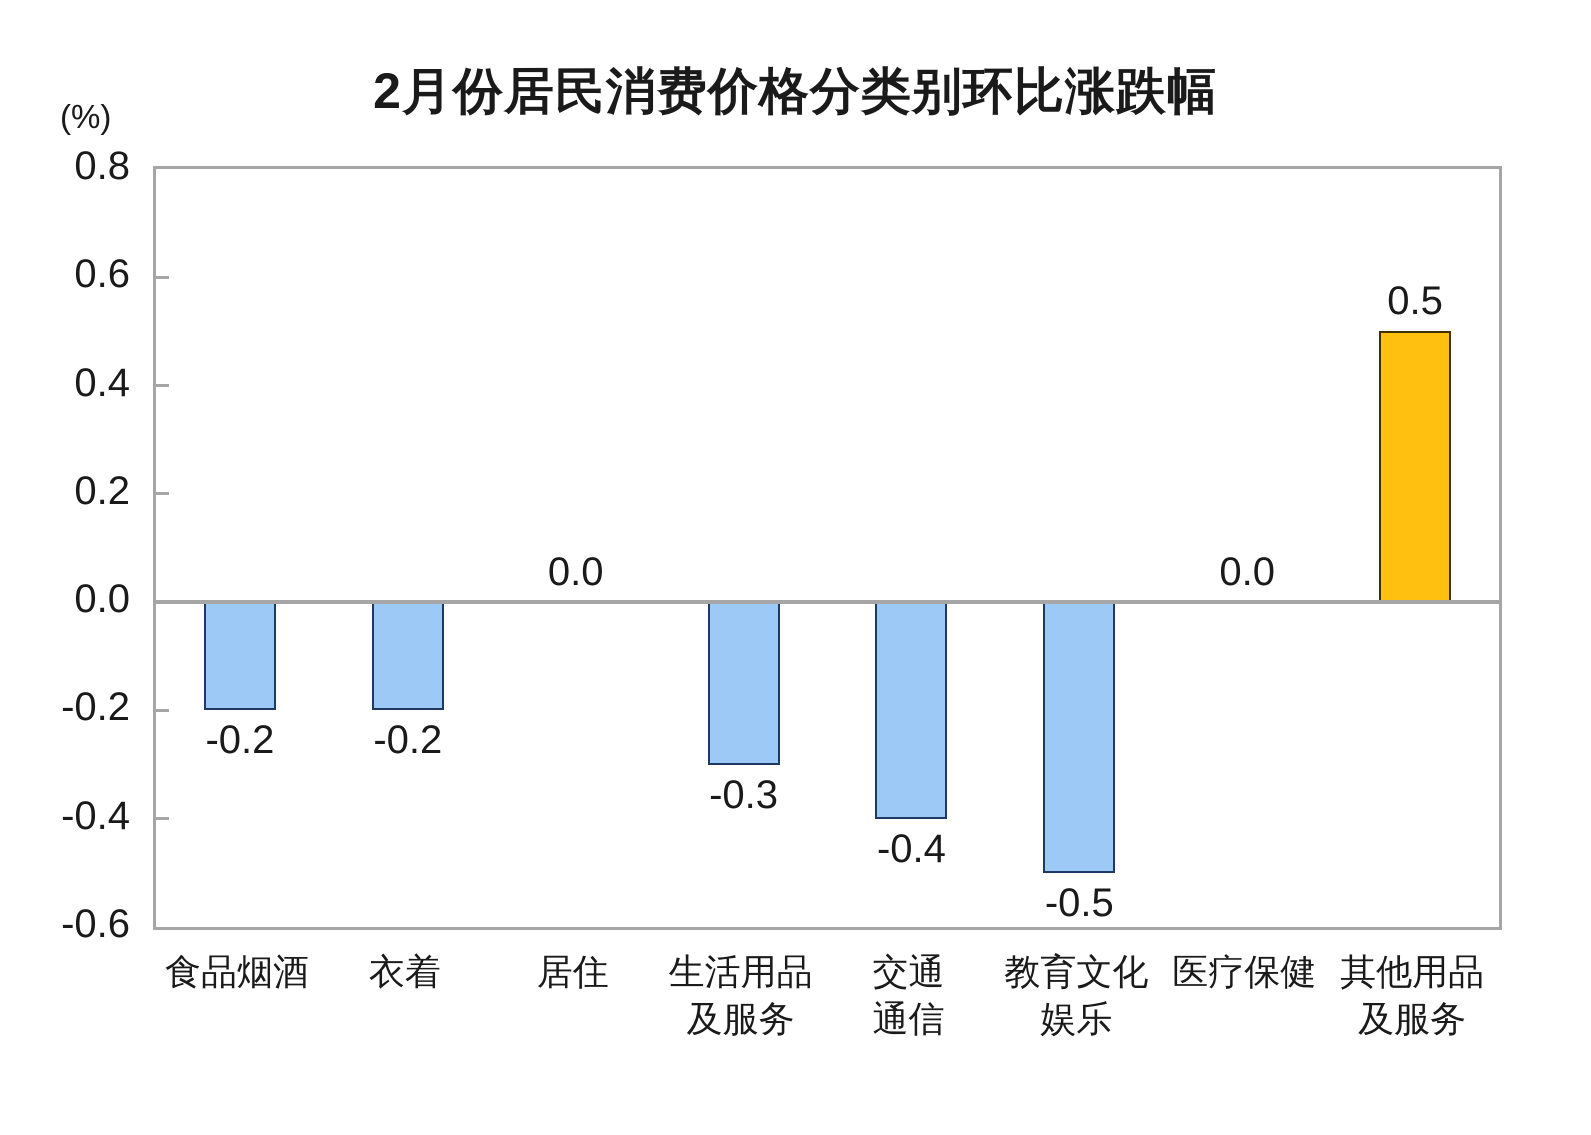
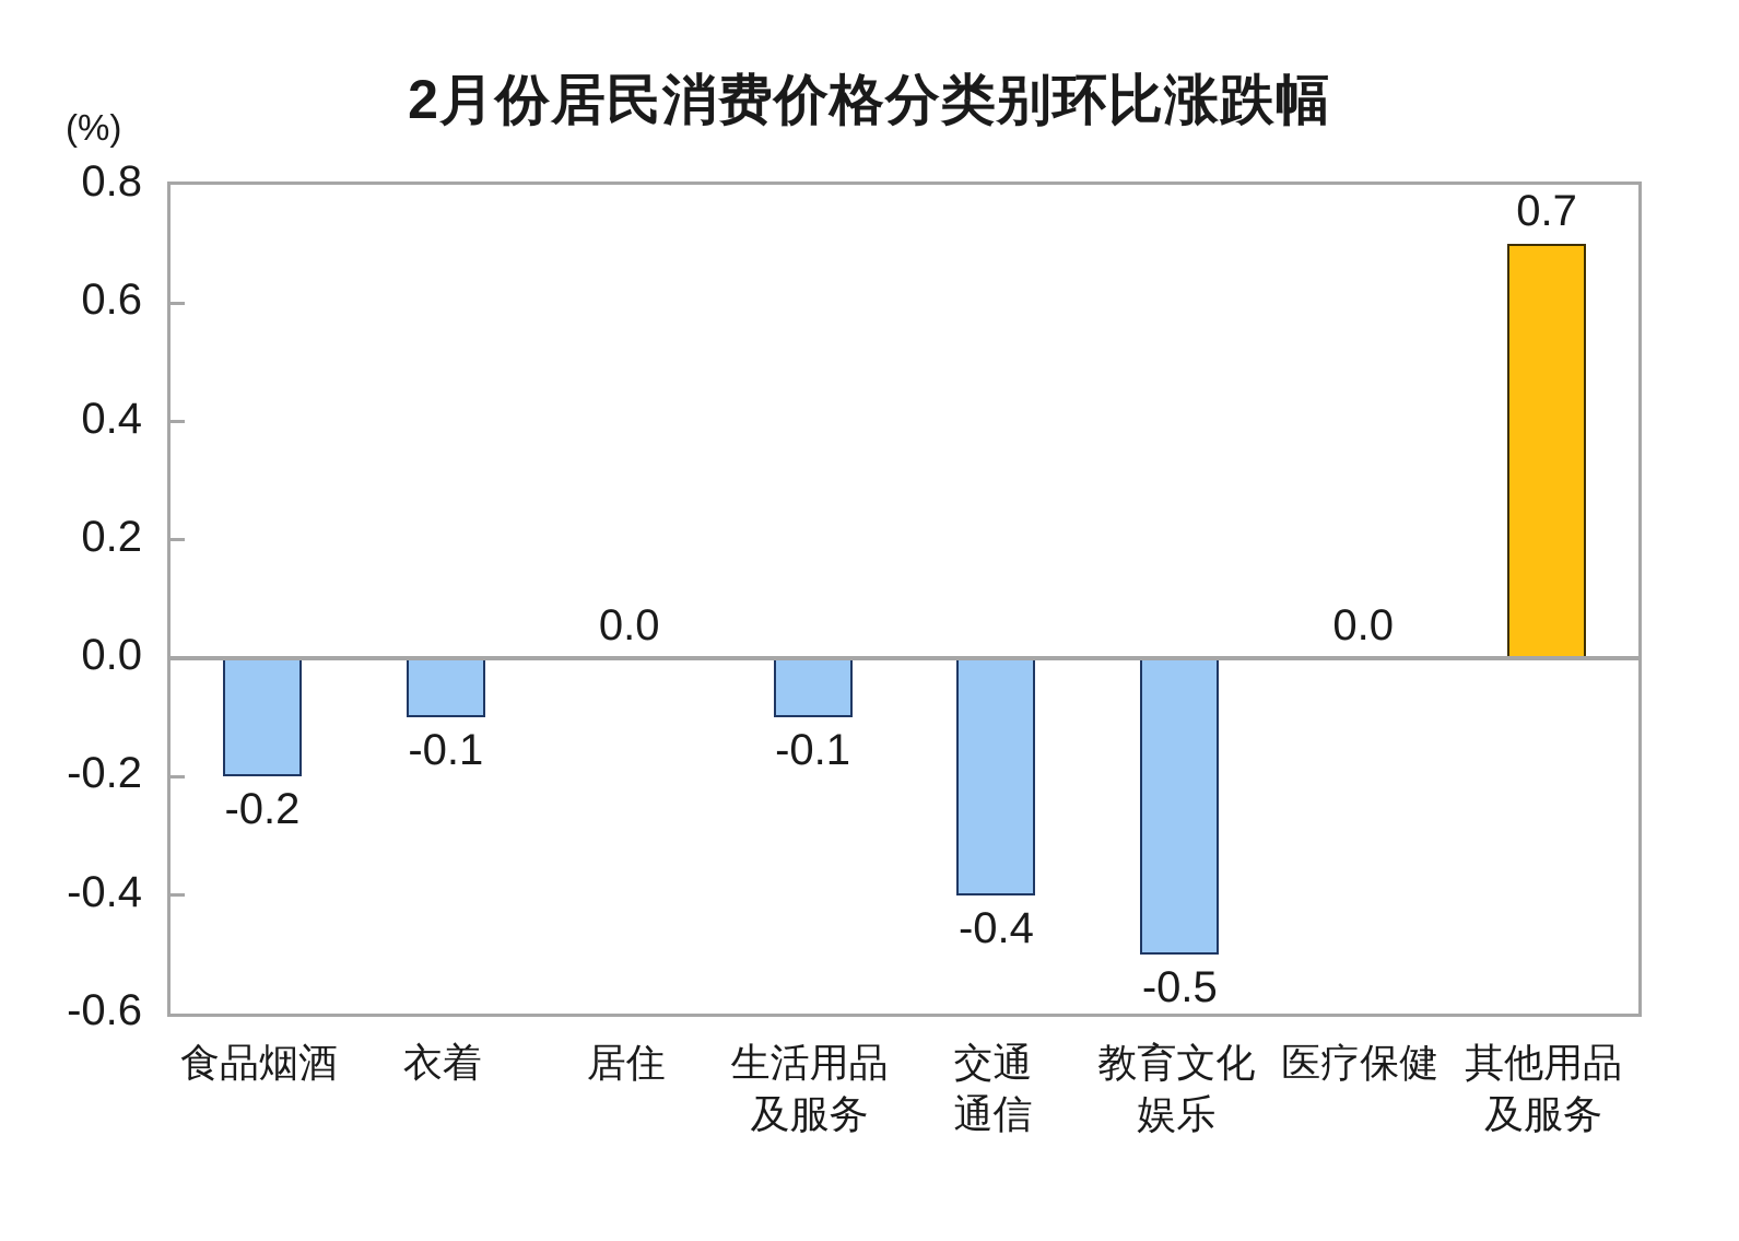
衣着: -0.2 -> -0.1
生活用品 及服务: -0.3 -> -0.1
其他用品 及服务: 0.5 -> 0.7
